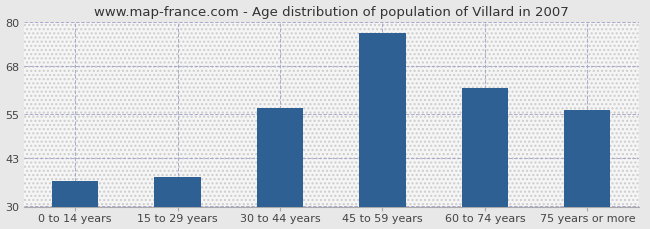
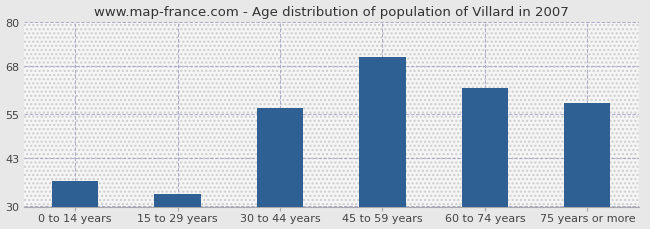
15 to 29 years: 38.0 -> 33.5
45 to 59 years: 77.0 -> 70.5
75 years or more: 56.0 -> 58.0
